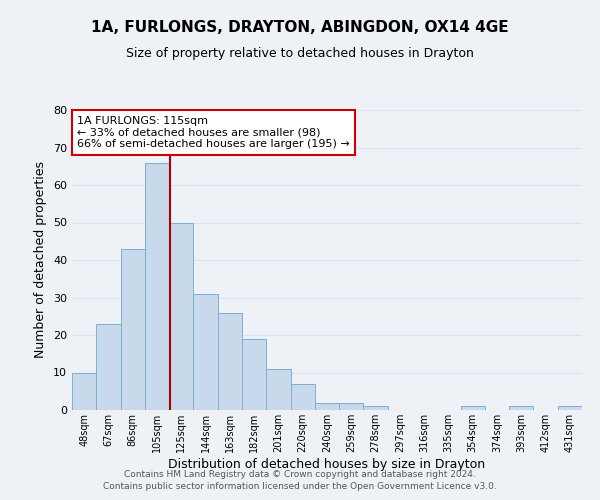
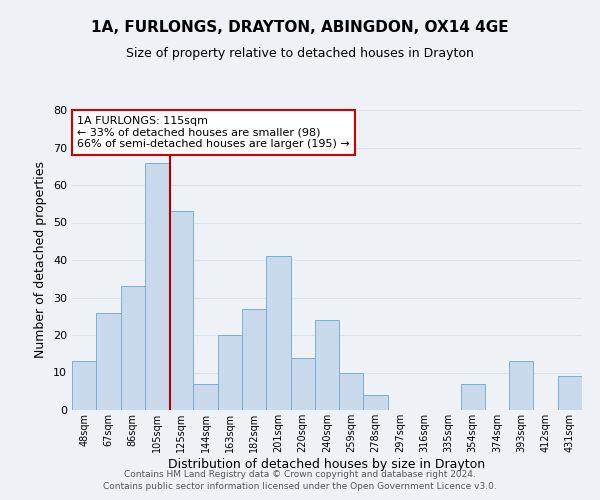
48sqm: 10 -> 13
67sqm: 23 -> 26
86sqm: 43 -> 33
125sqm: 50 -> 53
144sqm: 31 -> 7
163sqm: 26 -> 20
182sqm: 19 -> 27
201sqm: 11 -> 41
220sqm: 7 -> 14
240sqm: 2 -> 24
259sqm: 2 -> 10
278sqm: 1 -> 4
354sqm: 1 -> 7
393sqm: 1 -> 13
431sqm: 1 -> 9
